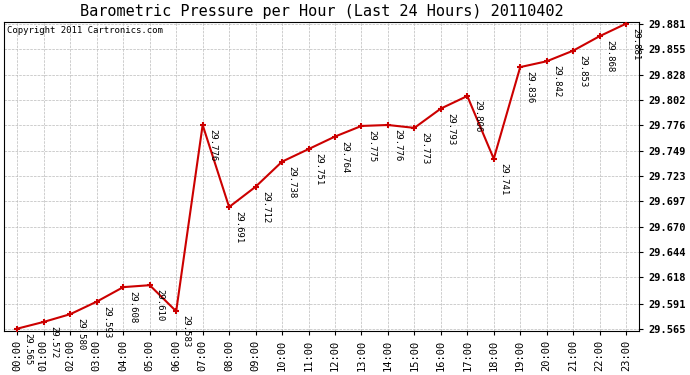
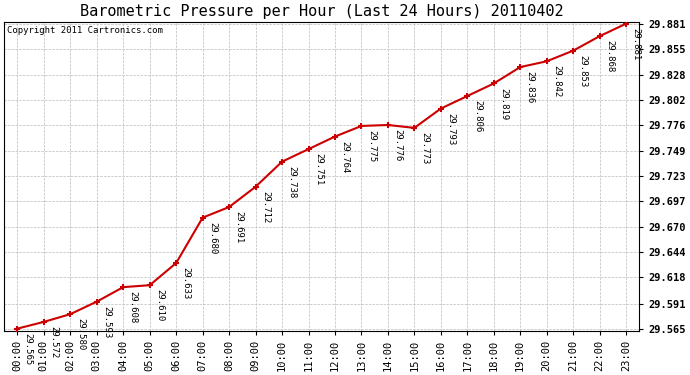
06:00: 29.583 -> 29.633
07:00: 29.776 -> 29.680
18:00: 29.741 -> 29.819
